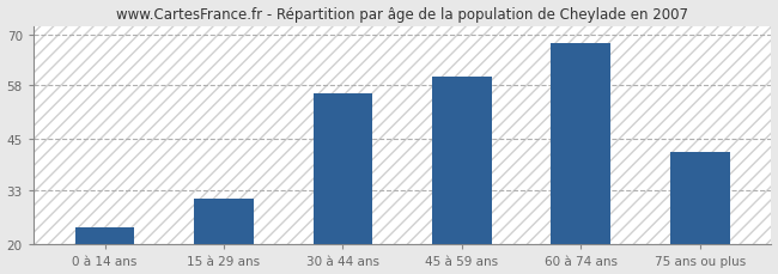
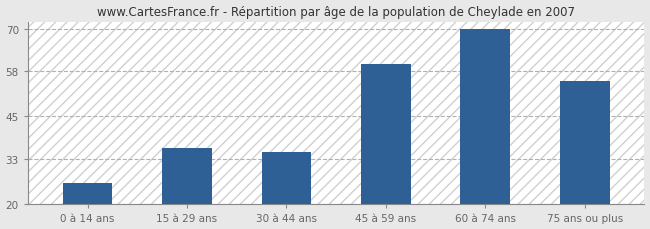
0 à 14 ans: 24 -> 26
15 à 29 ans: 31 -> 36
30 à 44 ans: 56 -> 35
60 à 74 ans: 68 -> 70
75 ans ou plus: 42 -> 55
